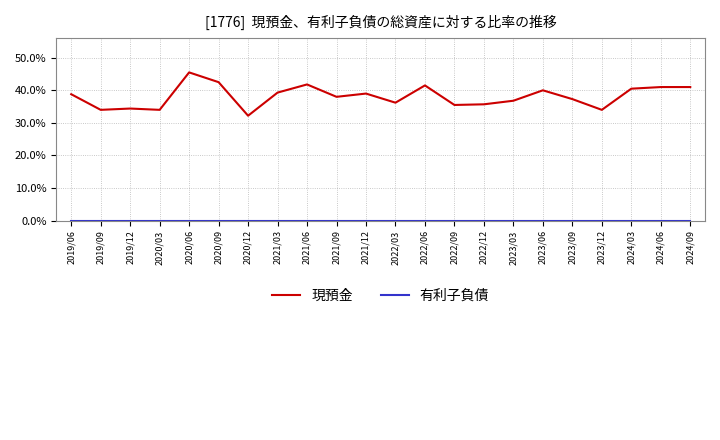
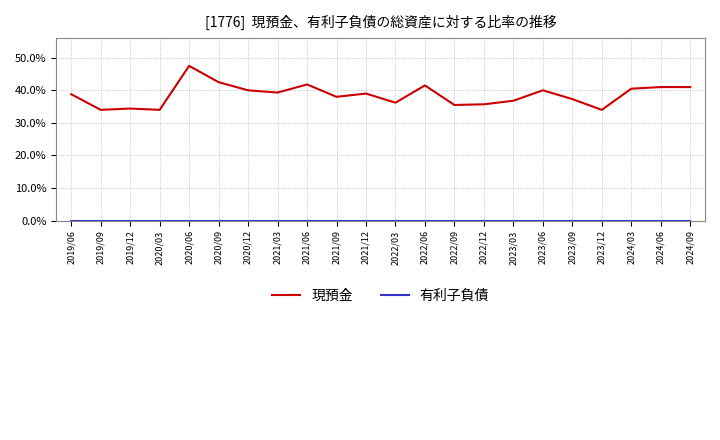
現預金/2020/06: 45.5% -> 47.5%
現預金/2020/12: 32.2% -> 40.0%
